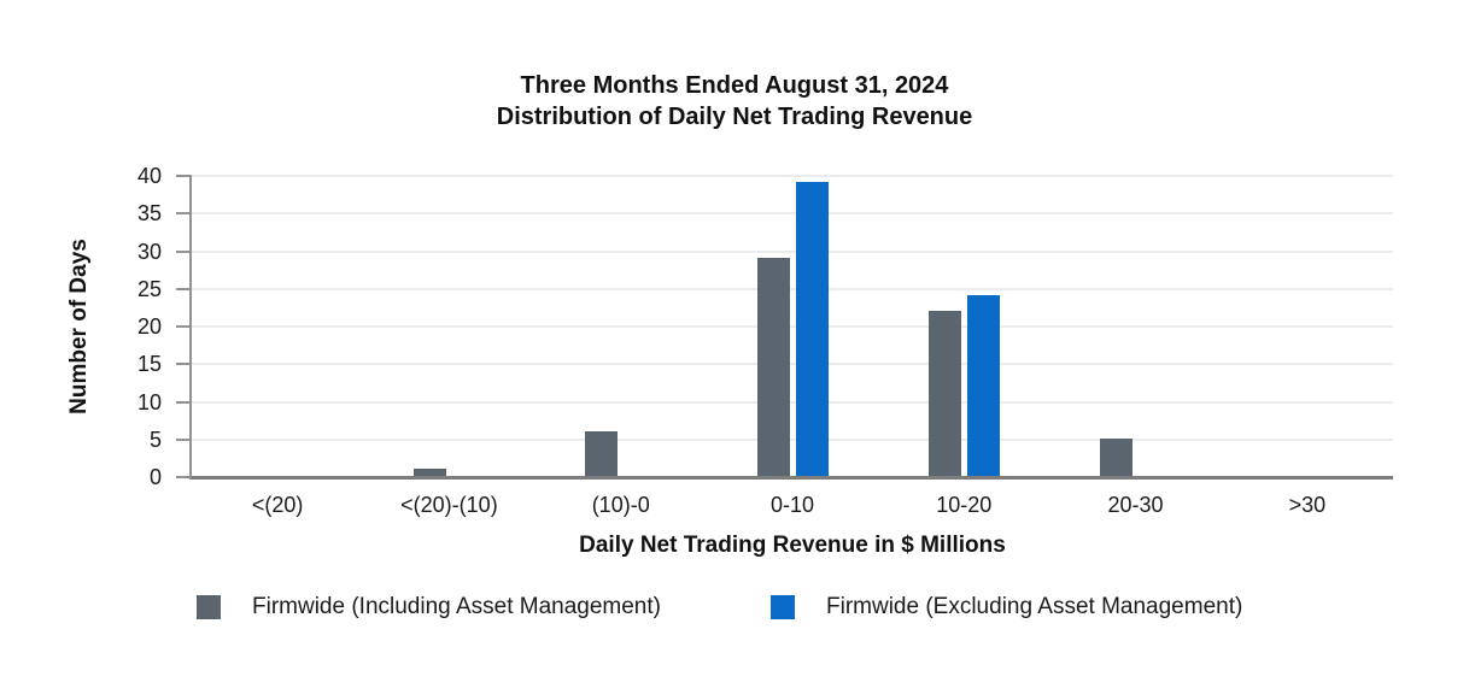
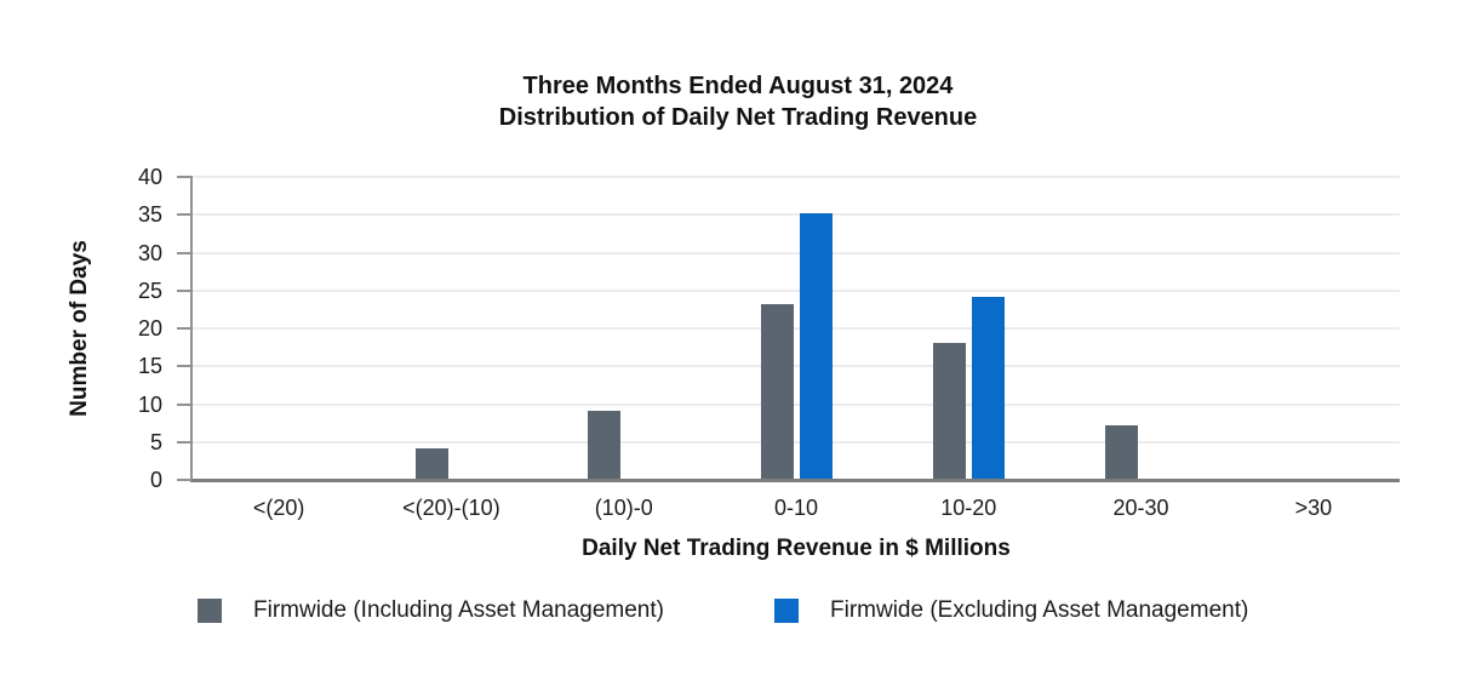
Firmwide (Including Asset Management)/<(20)-(10): 1 -> 4
Firmwide (Including Asset Management)/(10)-0: 6 -> 9
Firmwide (Including Asset Management)/0-10: 29 -> 23
Firmwide (Excluding Asset Management)/0-10: 39 -> 35
Firmwide (Including Asset Management)/10-20: 22 -> 18
Firmwide (Including Asset Management)/20-30: 5 -> 7
